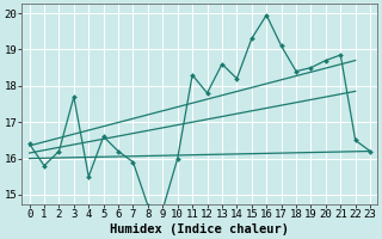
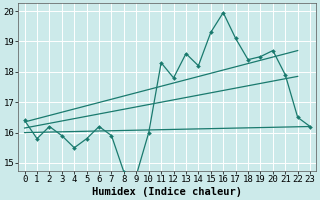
3: 17.70 -> 15.90
5: 16.60 -> 15.80
21: 18.85 -> 17.90
